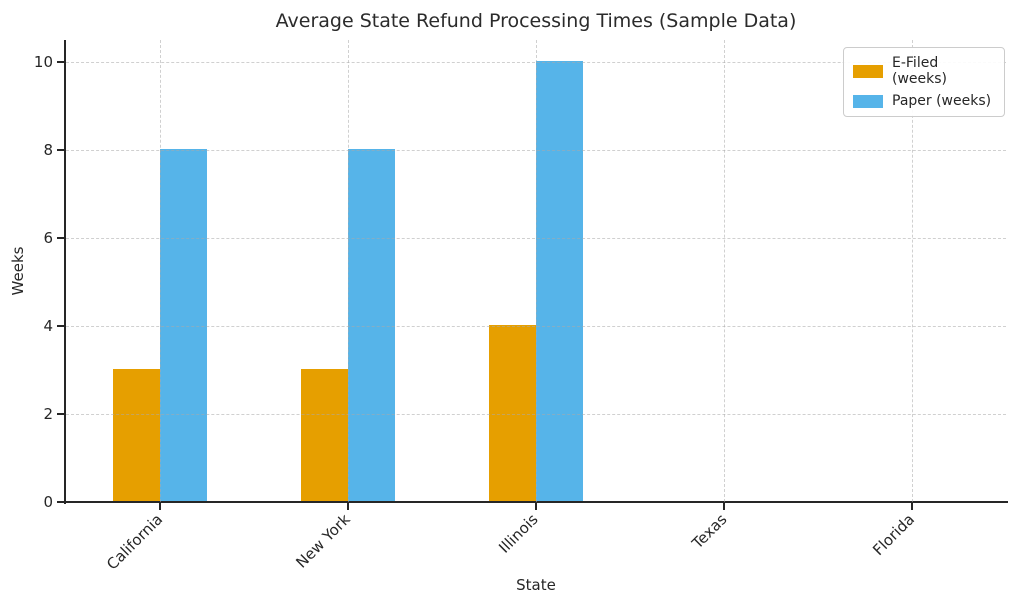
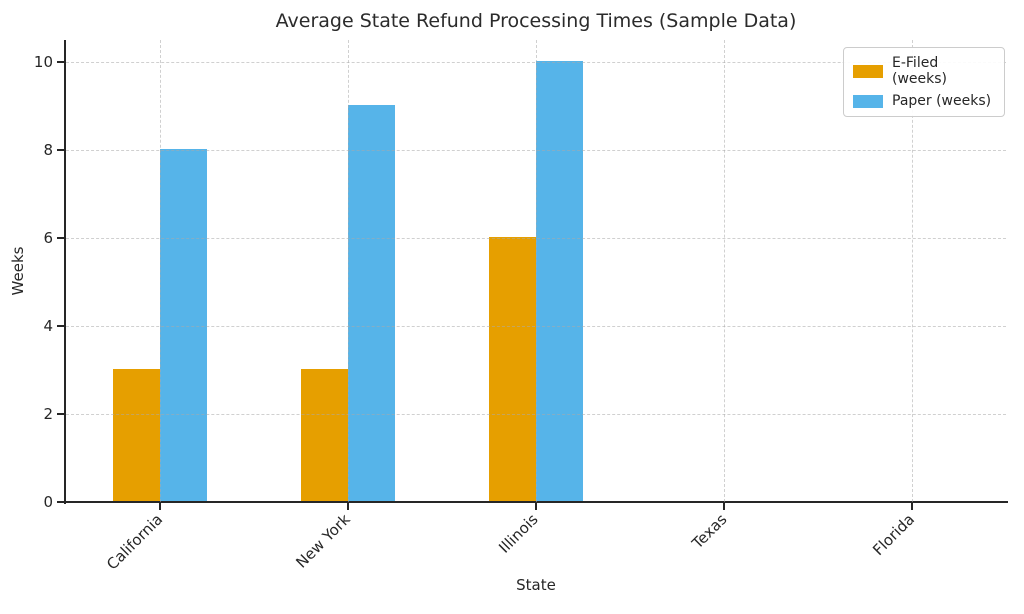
Paper (weeks)/New York: 8 -> 9
E-Filed (weeks)/Illinois: 4 -> 6
